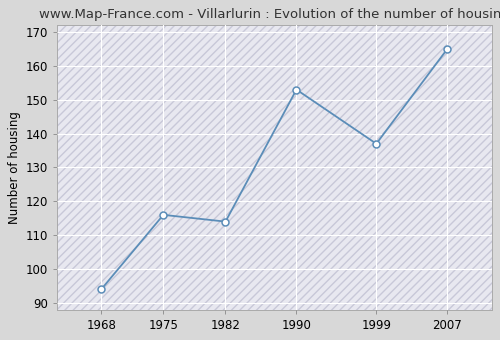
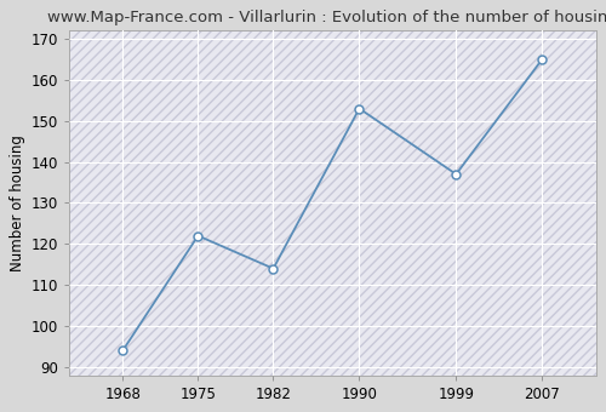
1975: 116 -> 122
